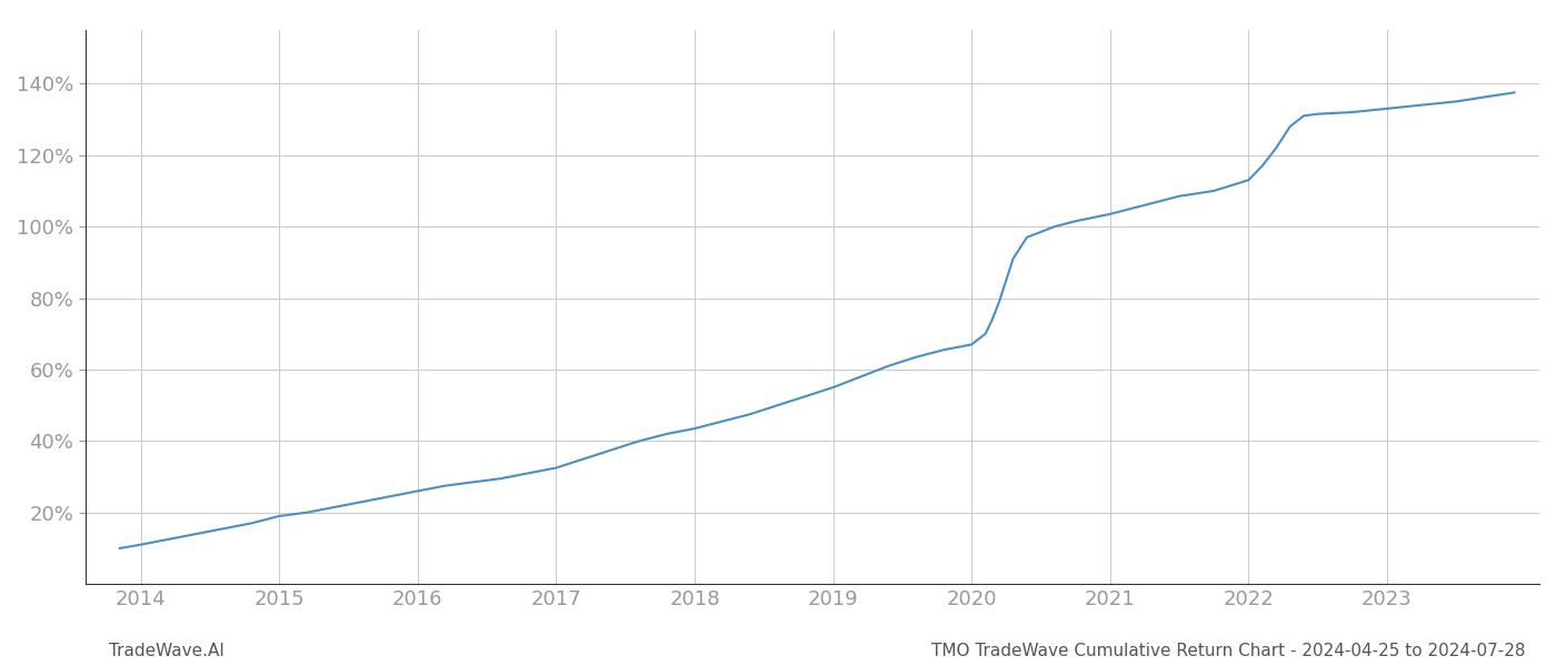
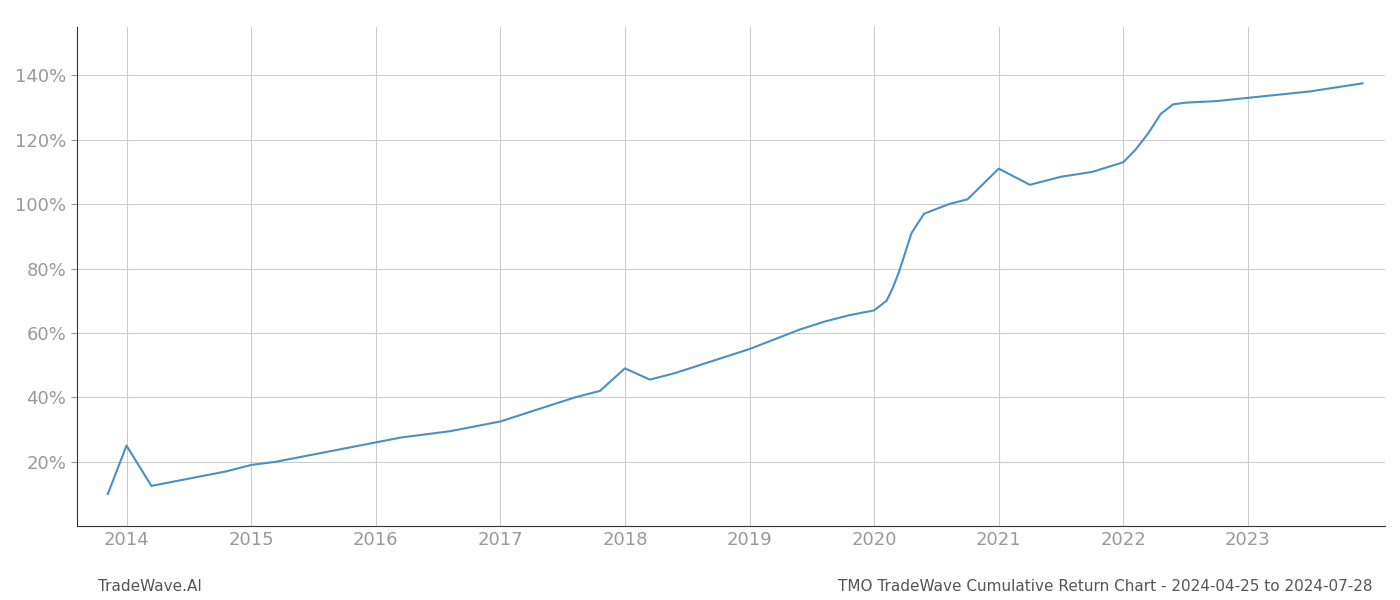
2014: 11.0% -> 25.0%
2018: 43.5% -> 49.0%
2021: 103.5% -> 111.0%
